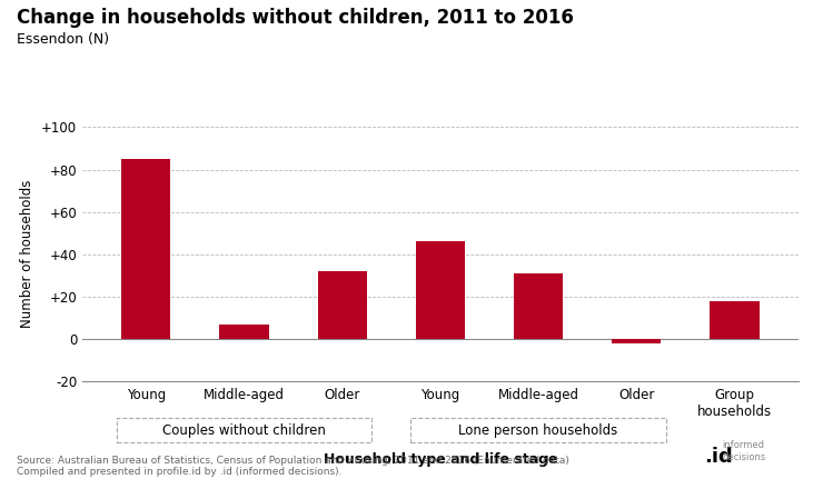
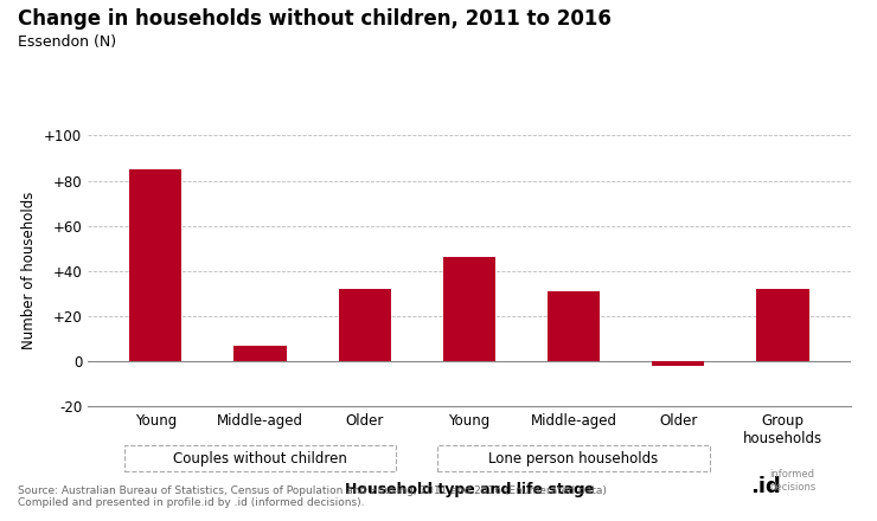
Group households: 18 -> 32
